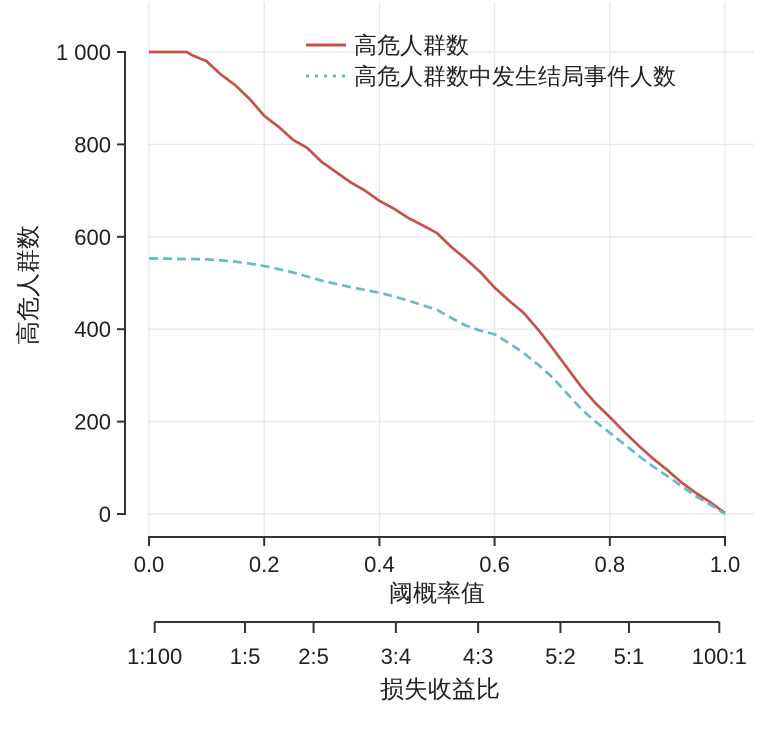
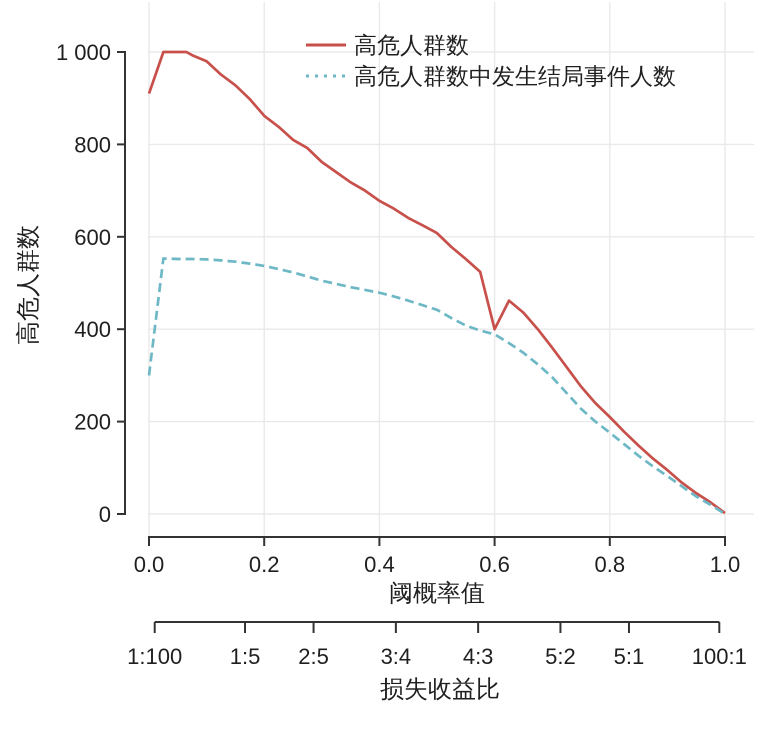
高危人群数/0.0: 1000 -> 910
高危人群数中发生结局事件人数/0.0: 550 -> 300
高危人群数/0.6: 490 -> 400
